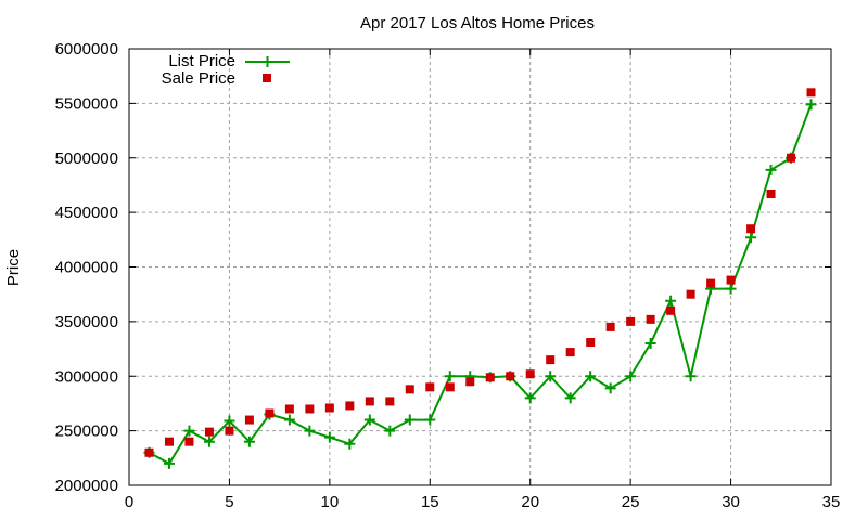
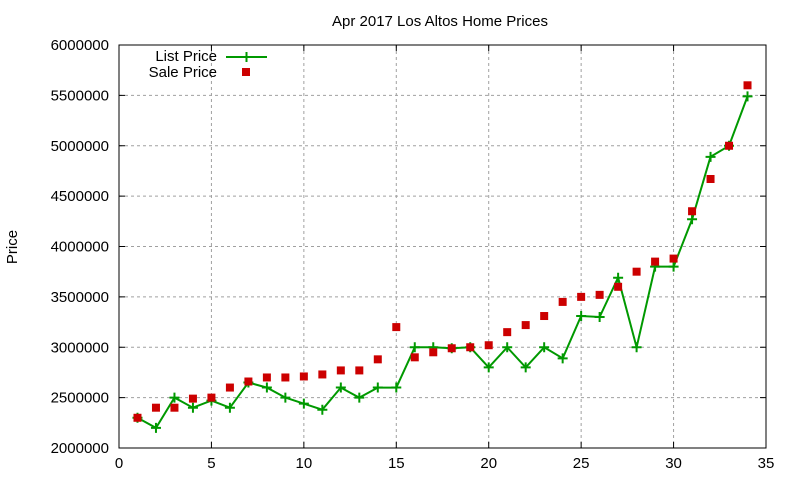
List Price/5: 2590000 -> 2470000
Sale Price/15: 2900000 -> 3200000
List Price/25: 3000000 -> 3310000
